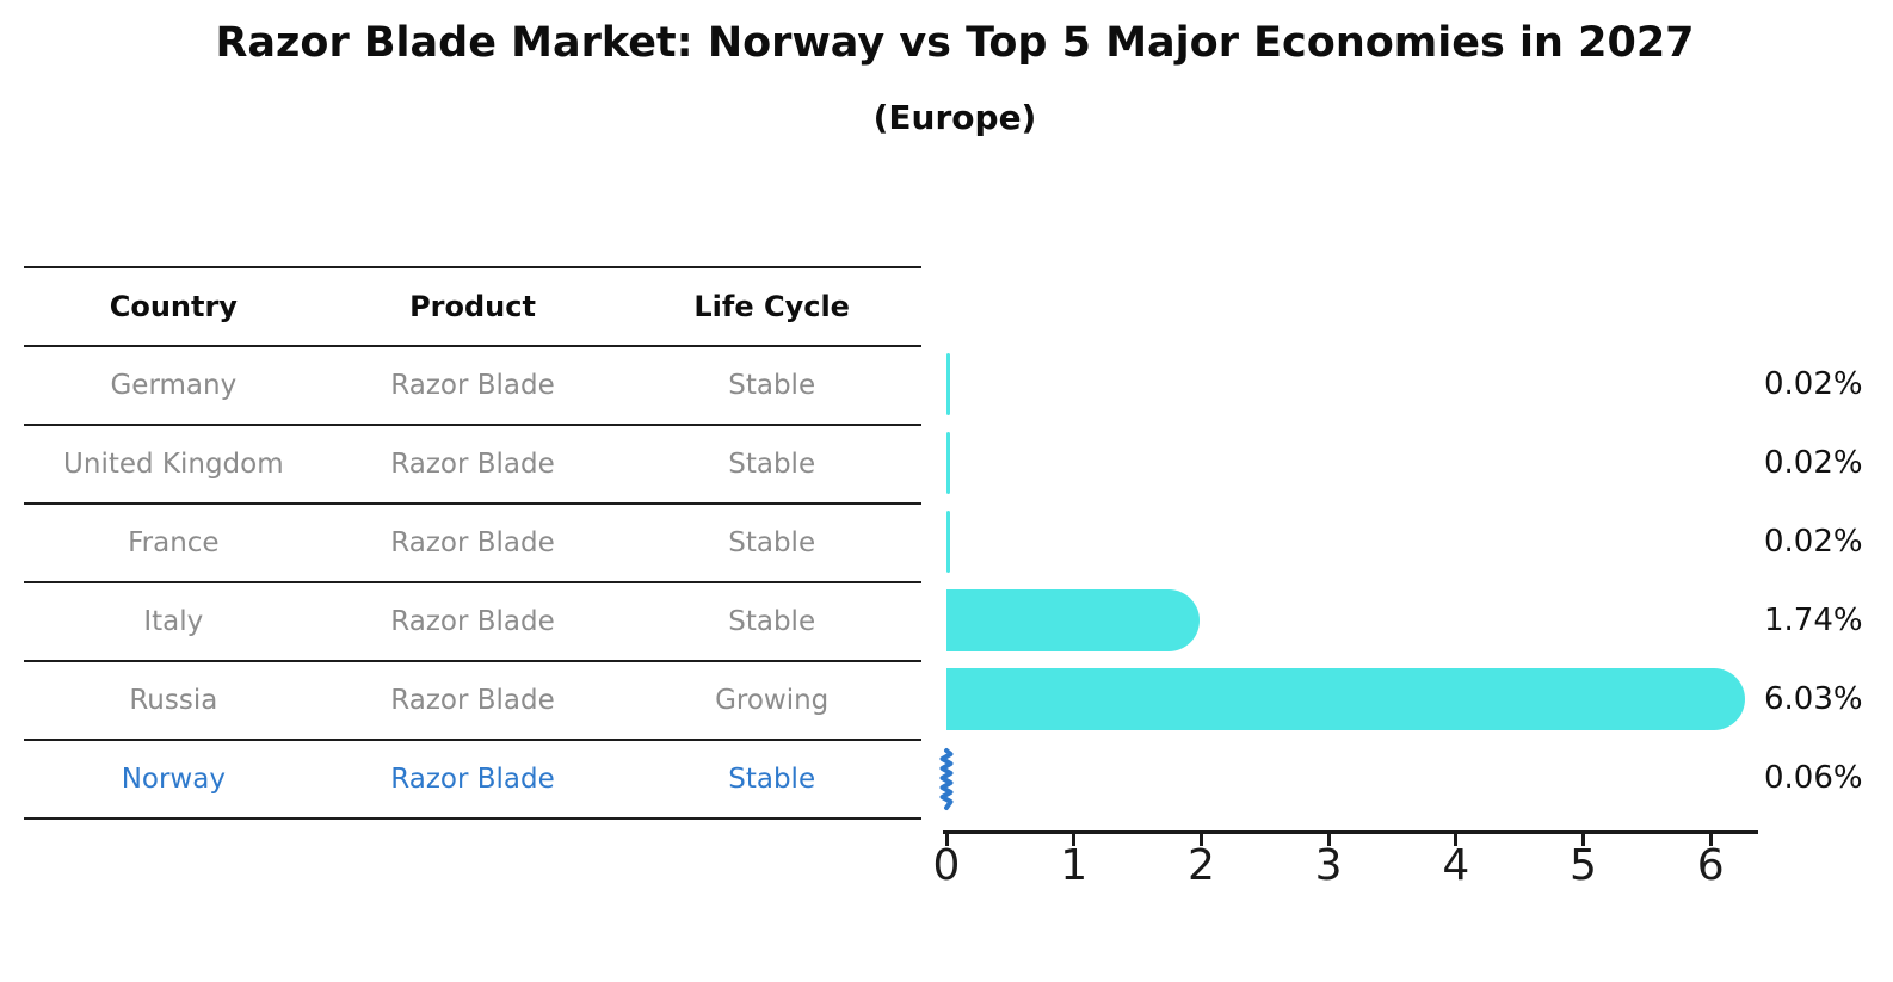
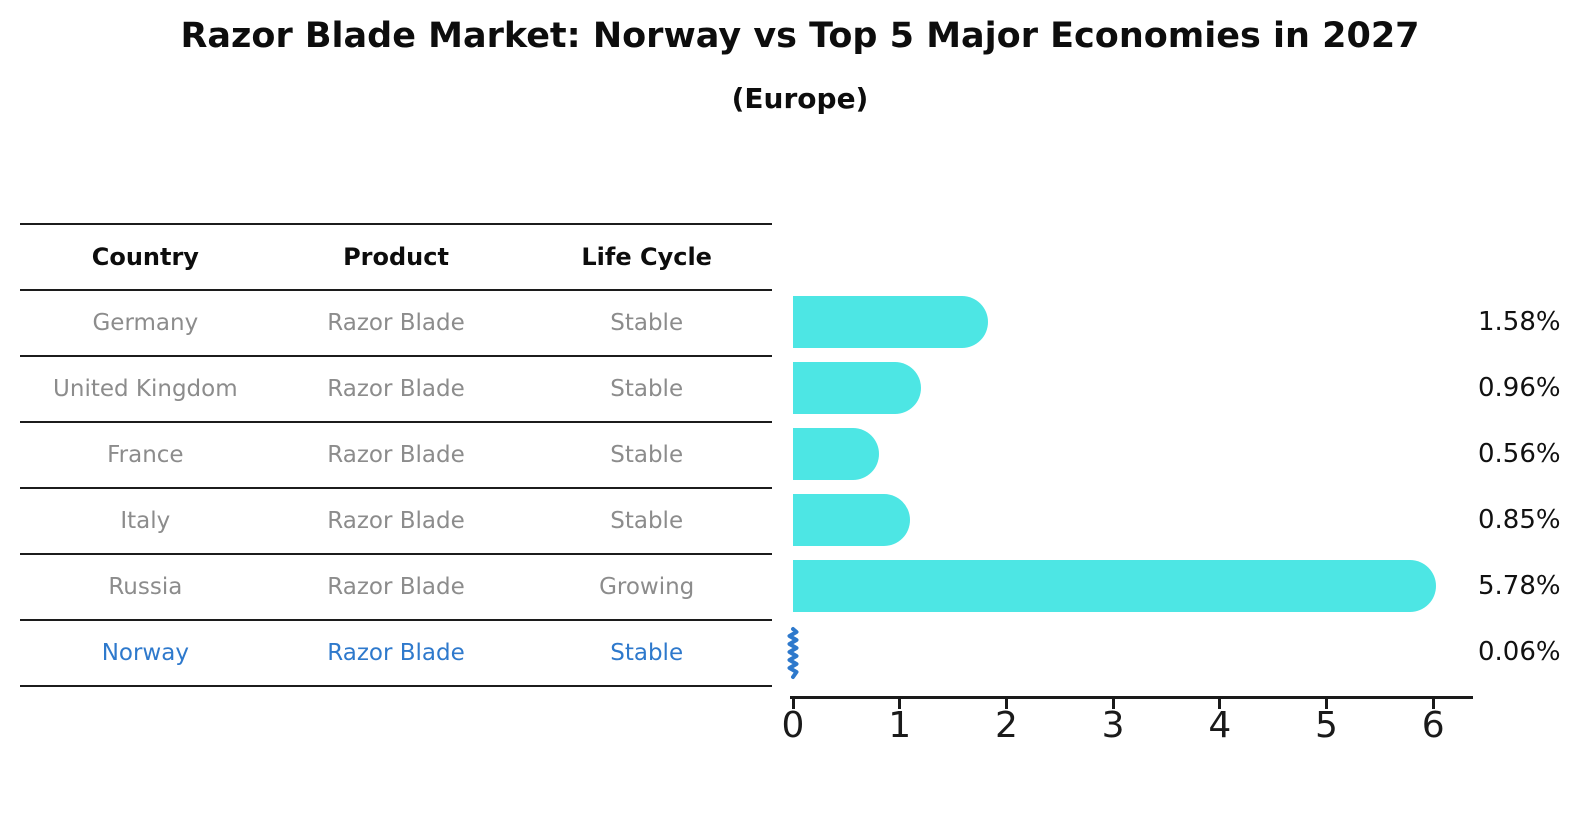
Germany: 0.02% -> 1.58%
United Kingdom: 0.02% -> 0.96%
France: 0.02% -> 0.56%
Italy: 1.74% -> 0.85%
Russia: 6.03% -> 5.78%
